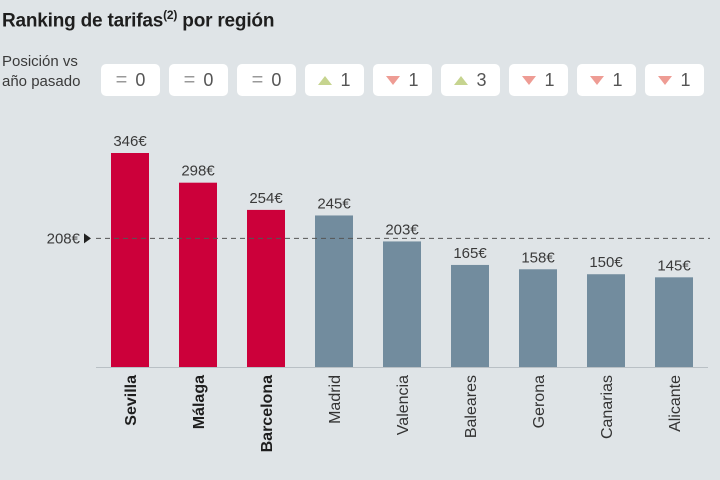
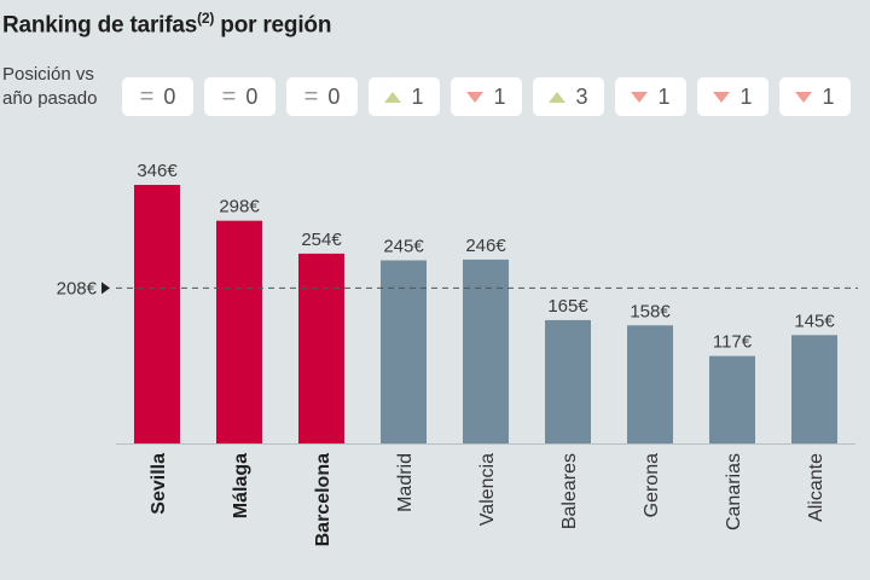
Valencia: 203 -> 246
Canarias: 150 -> 117
